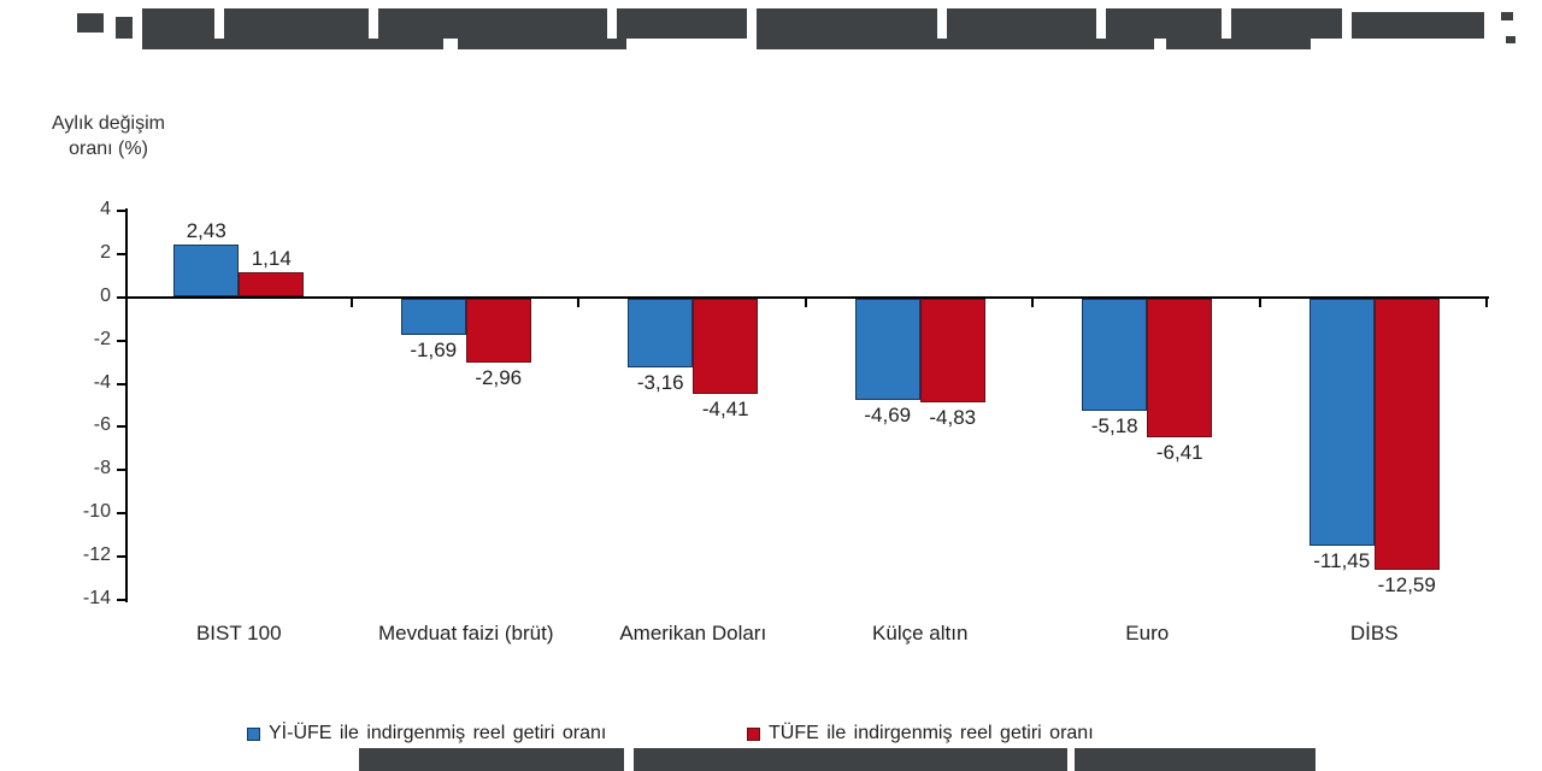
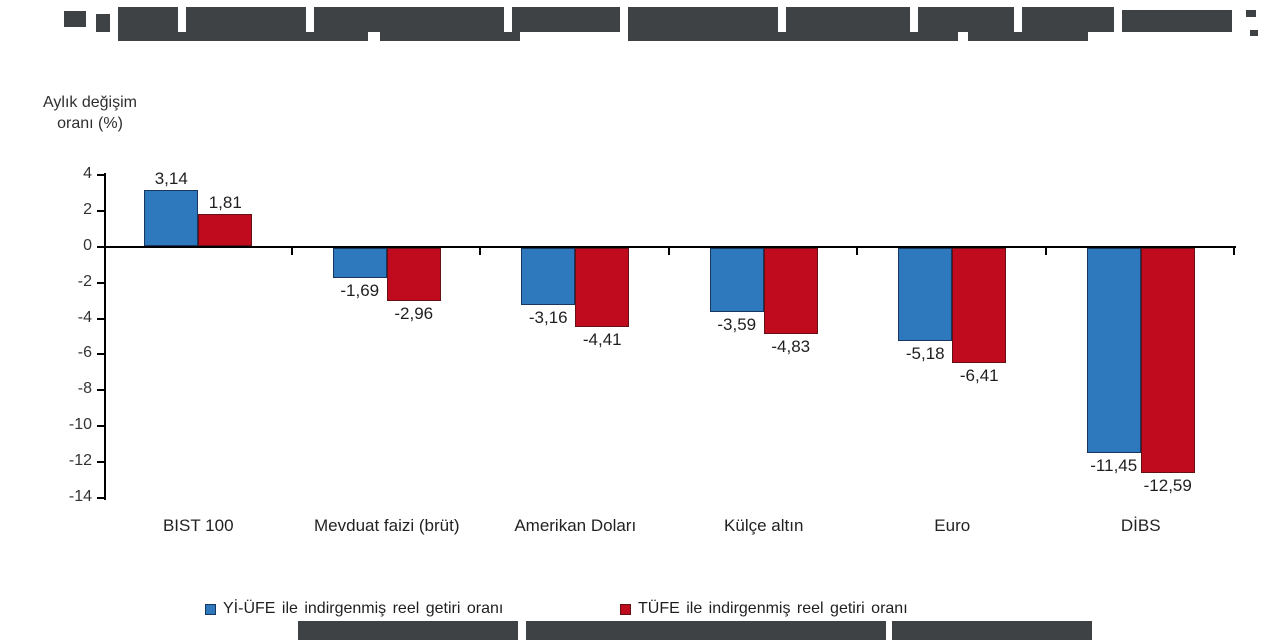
Yİ-ÜFE ile indirgenmiş reel getiri oranı/BIST 100: 2,43 -> 3,14
TÜFE ile indirgenmiş reel getiri oranı/BIST 100: 1,14 -> 1,81
Yİ-ÜFE ile indirgenmiş reel getiri oranı/Külçe altın: -4,69 -> -3,59
